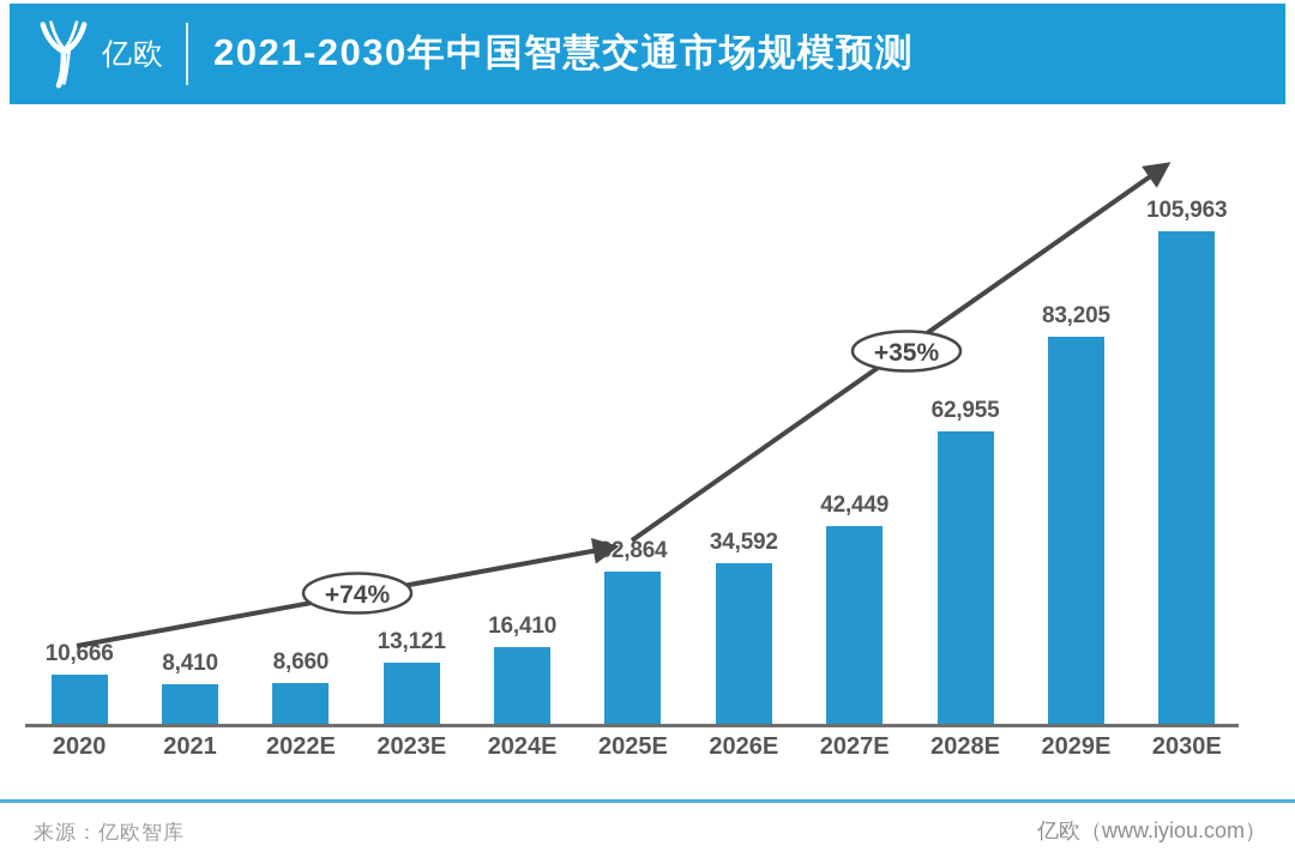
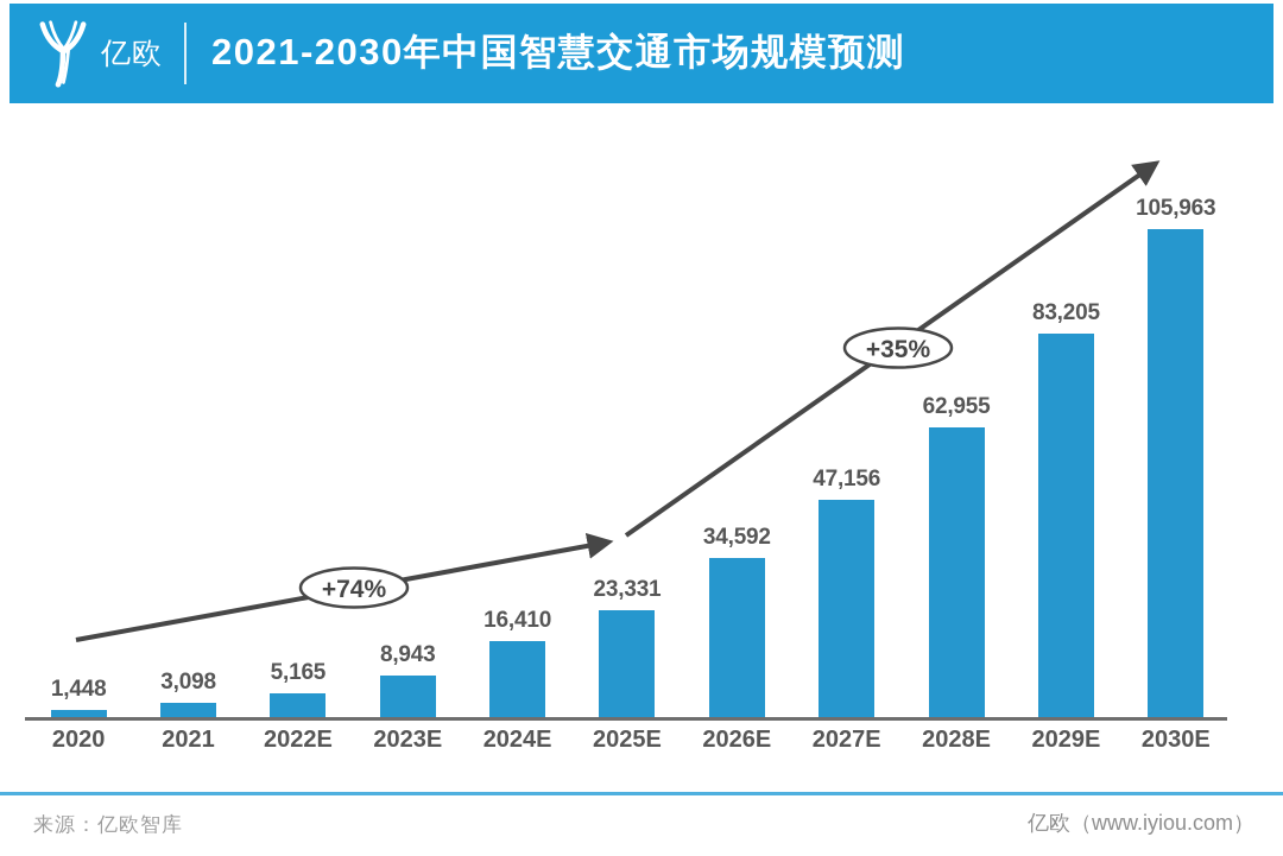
2020: 10,666 -> 1,448
2021: 8,410 -> 3,098
2022E: 8,660 -> 5,165
2023E: 13,121 -> 8,943
2025E: 32,864 -> 23,331
2027E: 42,449 -> 47,156
